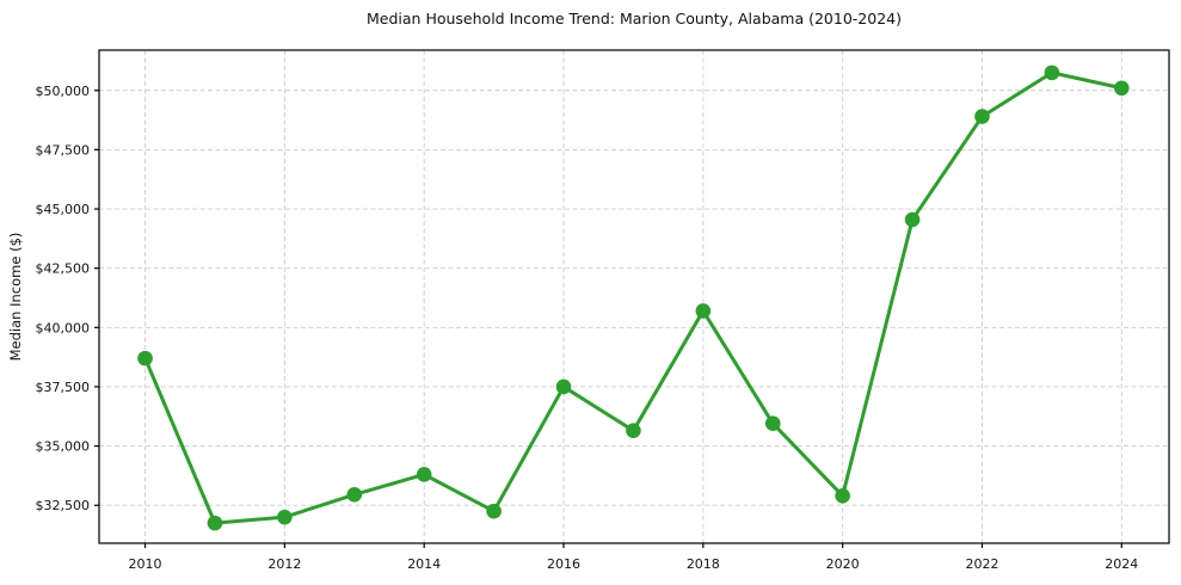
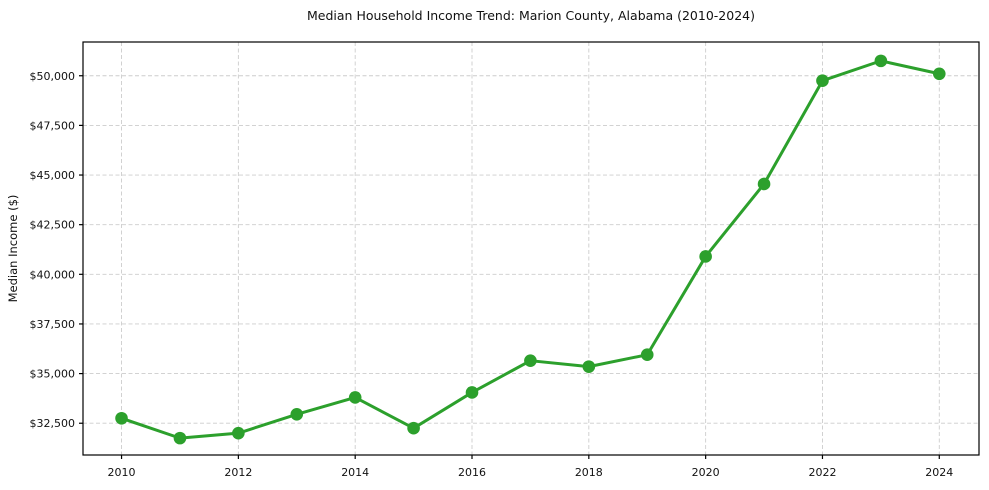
2010: $38700 -> $32800
2016: $37500 -> $34000
2018: $40700 -> $35400
2020: $32900 -> $40900
2022: $48900 -> $49800
